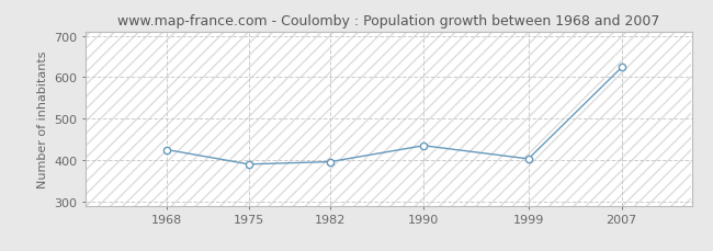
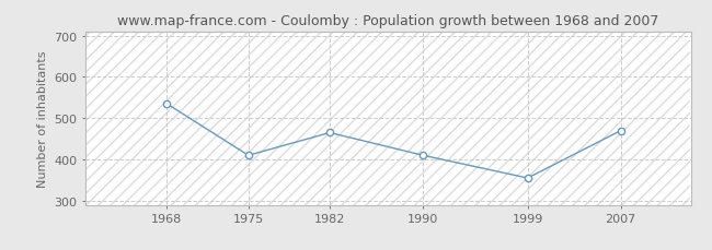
1968: 425 -> 535
1975: 390 -> 410
1982: 396 -> 465
1990: 435 -> 410
1999: 403 -> 355
2007: 624 -> 470
